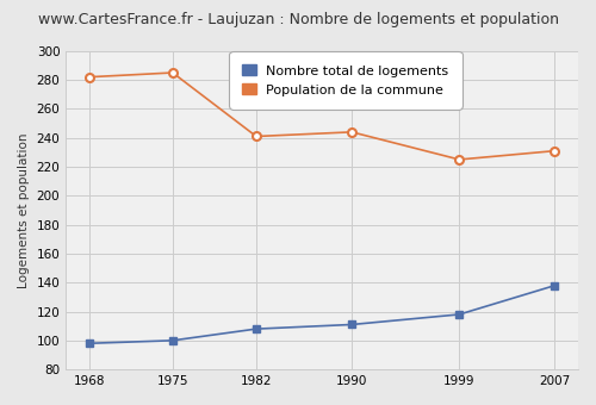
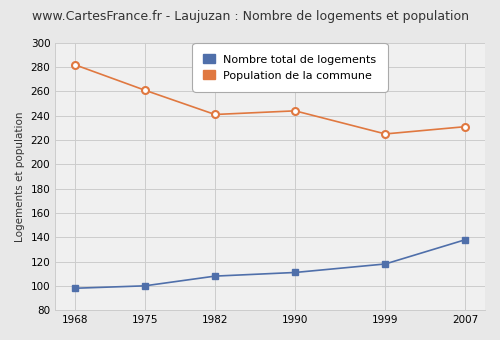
Population de la commune/1975: 285 -> 261
